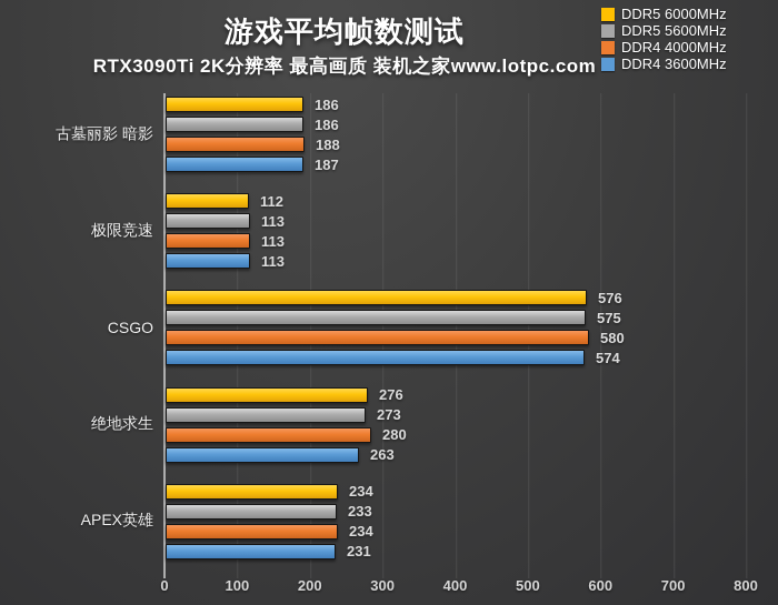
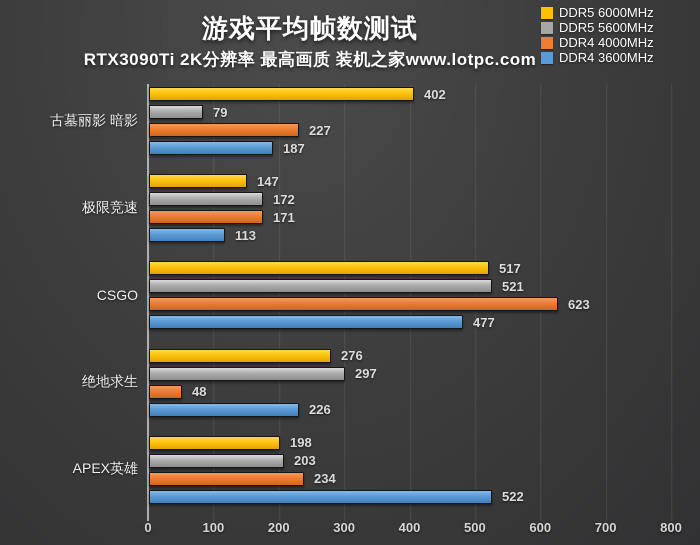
DDR5 6000MHz/古墓丽影 暗影: 186 -> 402
DDR5 5600MHz/古墓丽影 暗影: 186 -> 79
DDR4 4000MHz/古墓丽影 暗影: 188 -> 227
DDR5 6000MHz/极限竞速: 112 -> 147
DDR5 5600MHz/极限竞速: 113 -> 172
DDR4 4000MHz/极限竞速: 113 -> 171
DDR5 6000MHz/CSGO: 576 -> 517
DDR5 5600MHz/CSGO: 575 -> 521
DDR4 4000MHz/CSGO: 580 -> 623
DDR4 3600MHz/CSGO: 574 -> 477
DDR5 5600MHz/绝地求生: 273 -> 297
DDR4 4000MHz/绝地求生: 280 -> 48
DDR4 3600MHz/绝地求生: 263 -> 226
DDR5 6000MHz/APEX英雄: 234 -> 198
DDR5 5600MHz/APEX英雄: 233 -> 203
DDR4 3600MHz/APEX英雄: 231 -> 522
